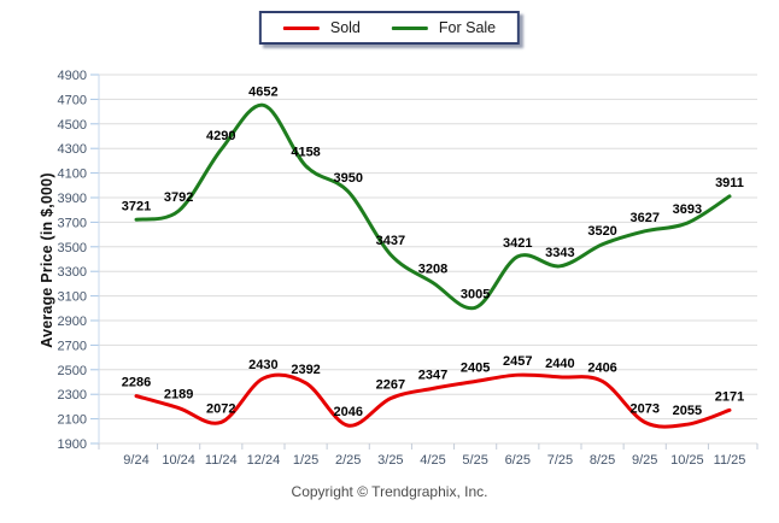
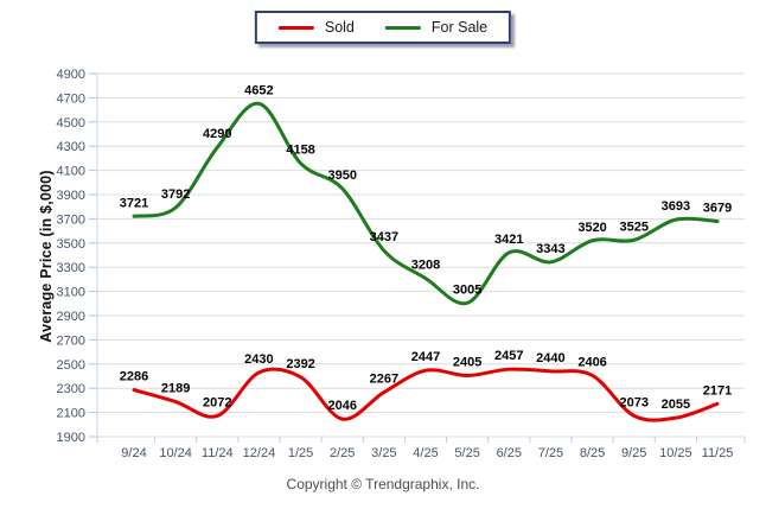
Sold/4/25: 2347 -> 2447
For Sale/9/25: 3627 -> 3525
For Sale/11/25: 3911 -> 3679
